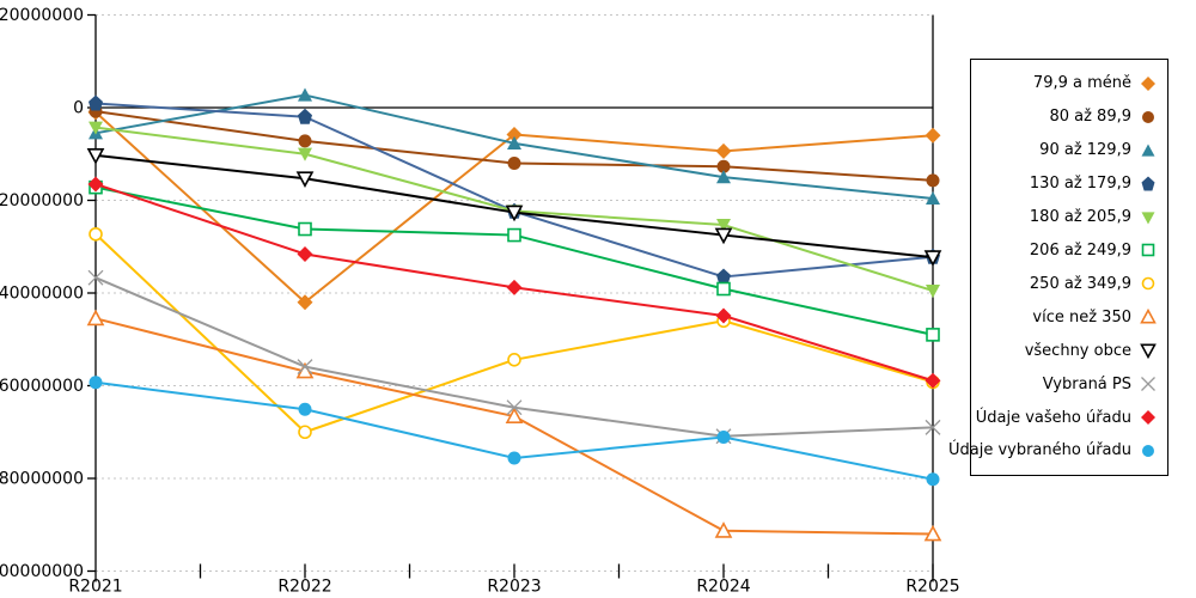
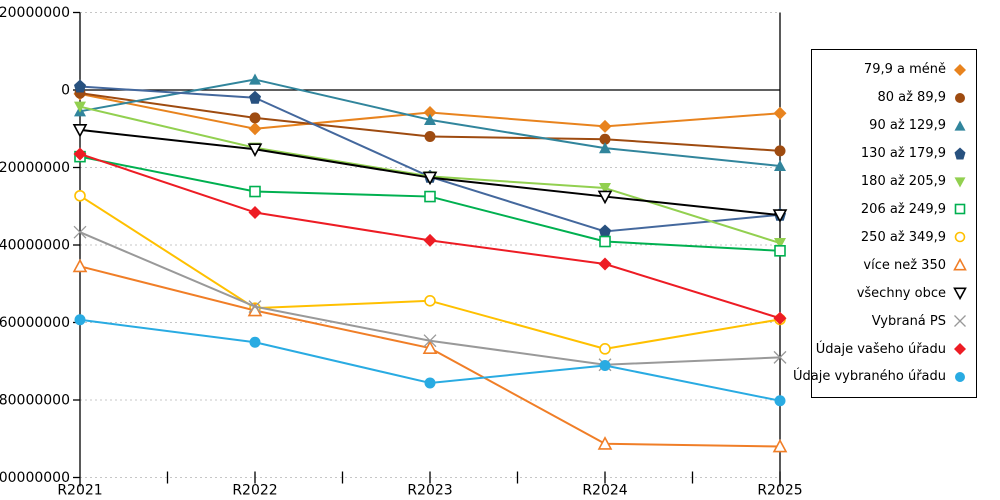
79,9 a méně/R2022: -42000000 -> -10000000
180 až 205,9/R2022: -10000000 -> -15000000
250 až 349,9/R2022: -70000000 -> -56000000
250 až 349,9/R2024: -46000000 -> -67000000
206 až 249,9/R2025: -49000000 -> -42000000
